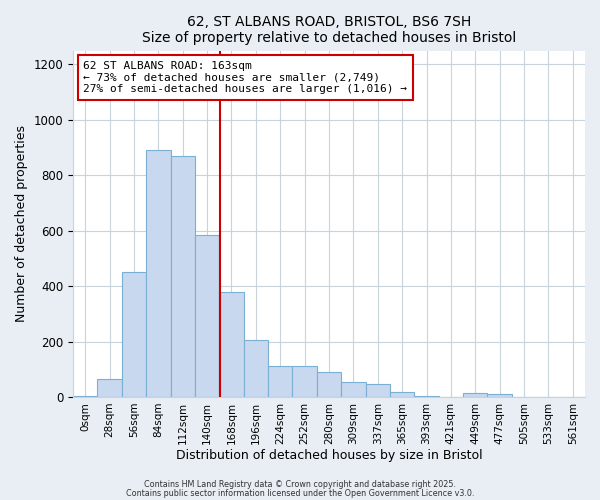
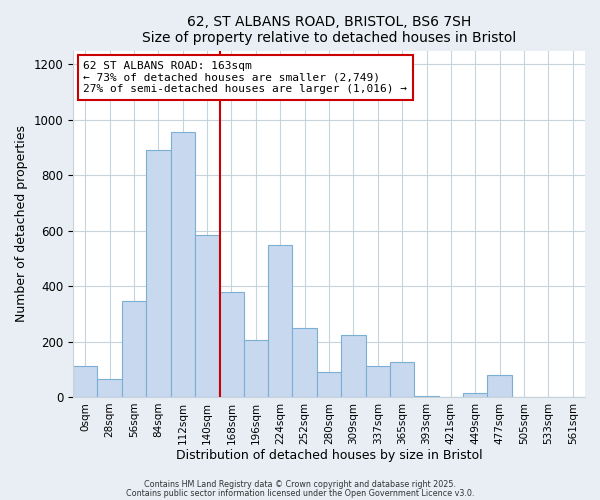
0sqm: 5 -> 110
56sqm: 450 -> 345
112sqm: 870 -> 955
224sqm: 110 -> 550
252sqm: 110 -> 250
309sqm: 55 -> 225
337sqm: 48 -> 110
365sqm: 18 -> 125
477sqm: 10 -> 80
